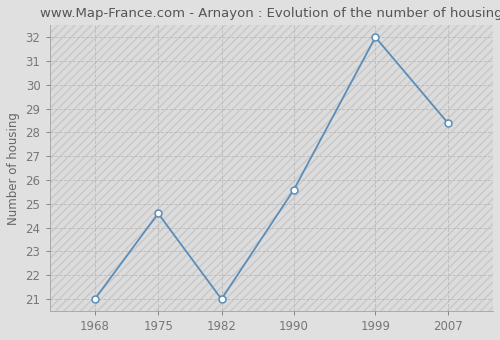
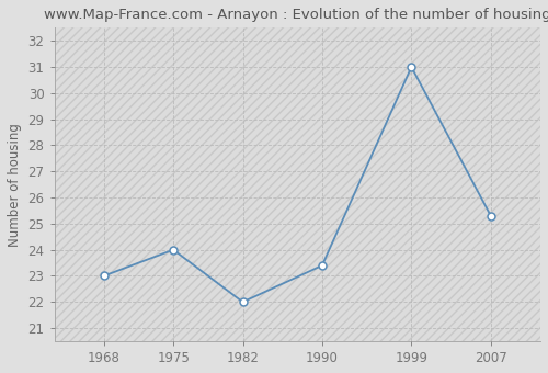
1968: 21.0 -> 23.0
1975: 24.6 -> 24.0
1982: 21.0 -> 22.0
1990: 25.6 -> 23.4
1999: 32.0 -> 31.0
2007: 28.4 -> 25.3
